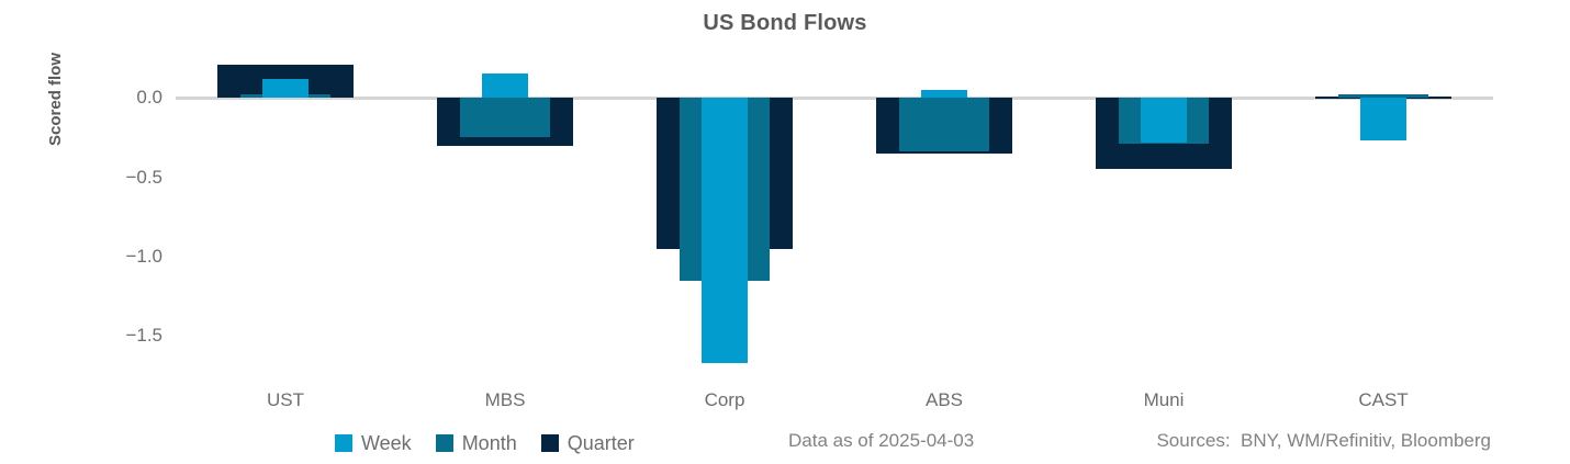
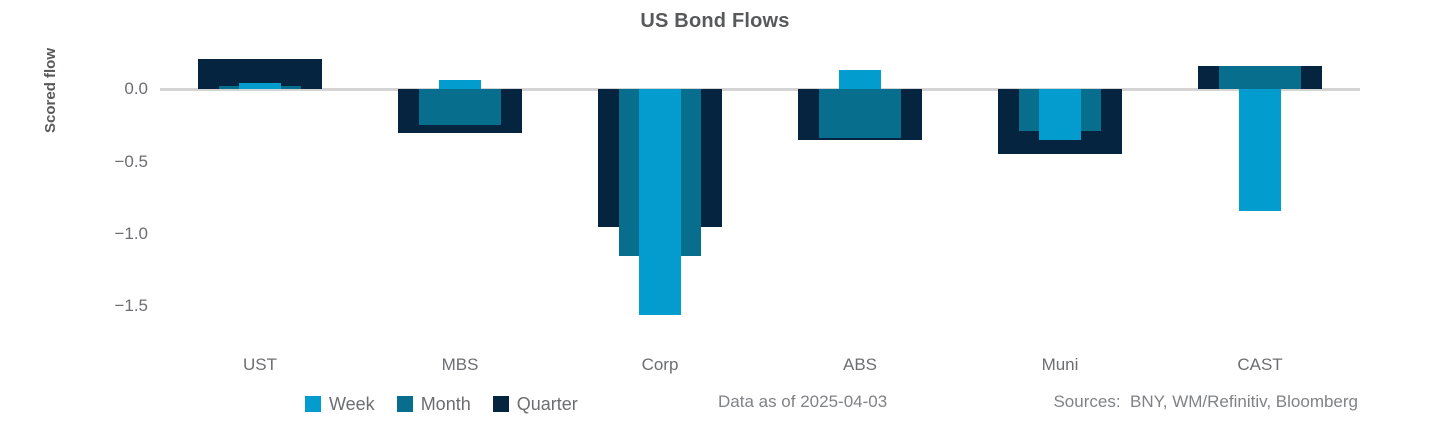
Week/UST: 0.12 -> 0.04
Week/MBS: 0.15 -> 0.06
Week/Corp: -1.67 -> -1.56
Week/ABS: 0.05 -> 0.13
Week/Muni: -0.28 -> -0.35
Week/CAST: -0.27 -> -0.84
Month/CAST: 0.02 -> 0.16
Quarter/CAST: 0.01 -> 0.16
